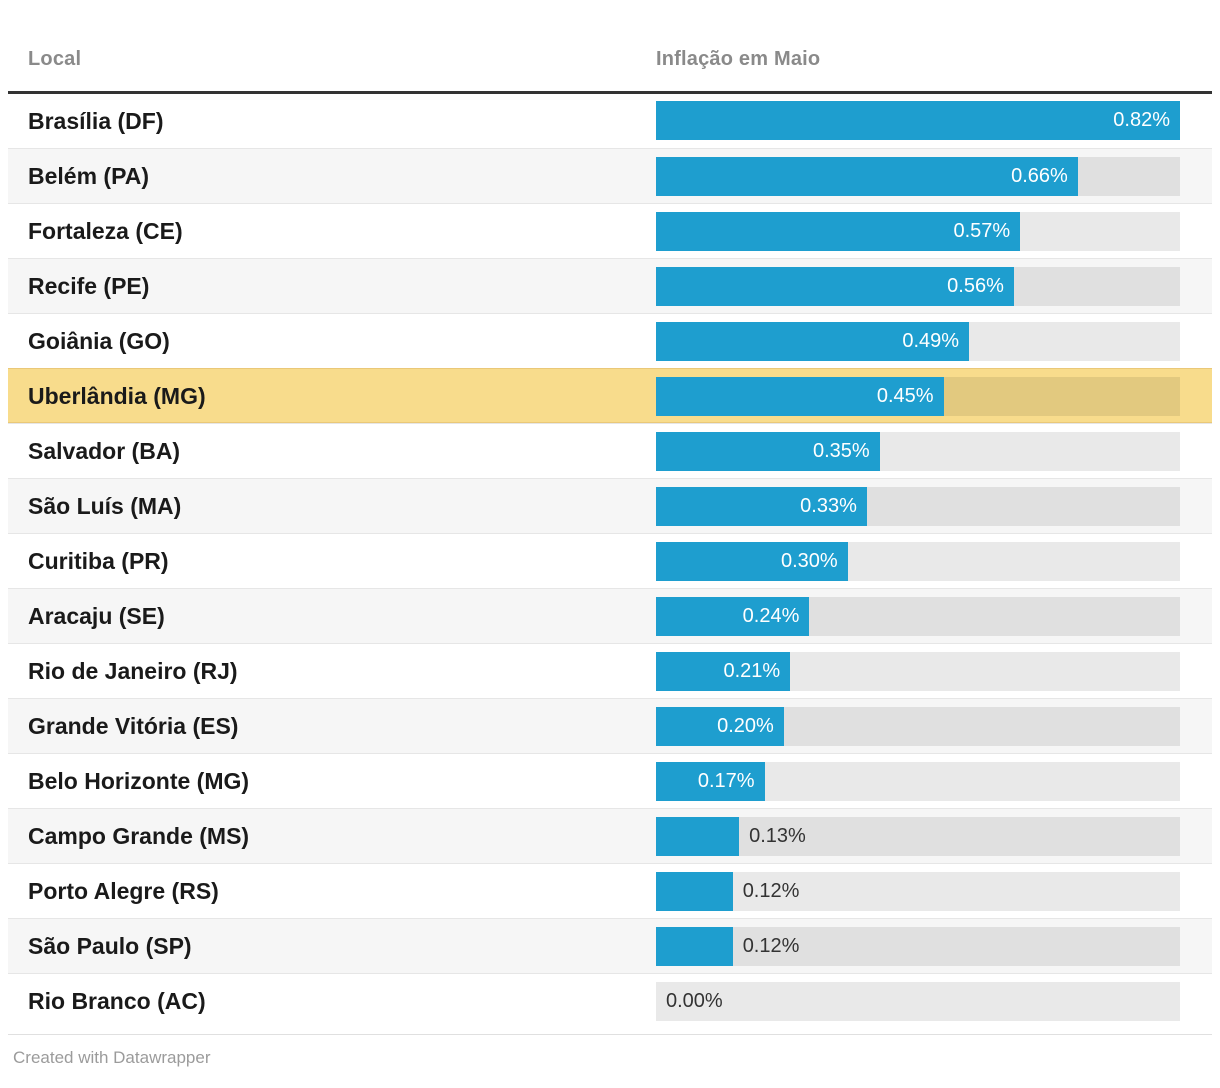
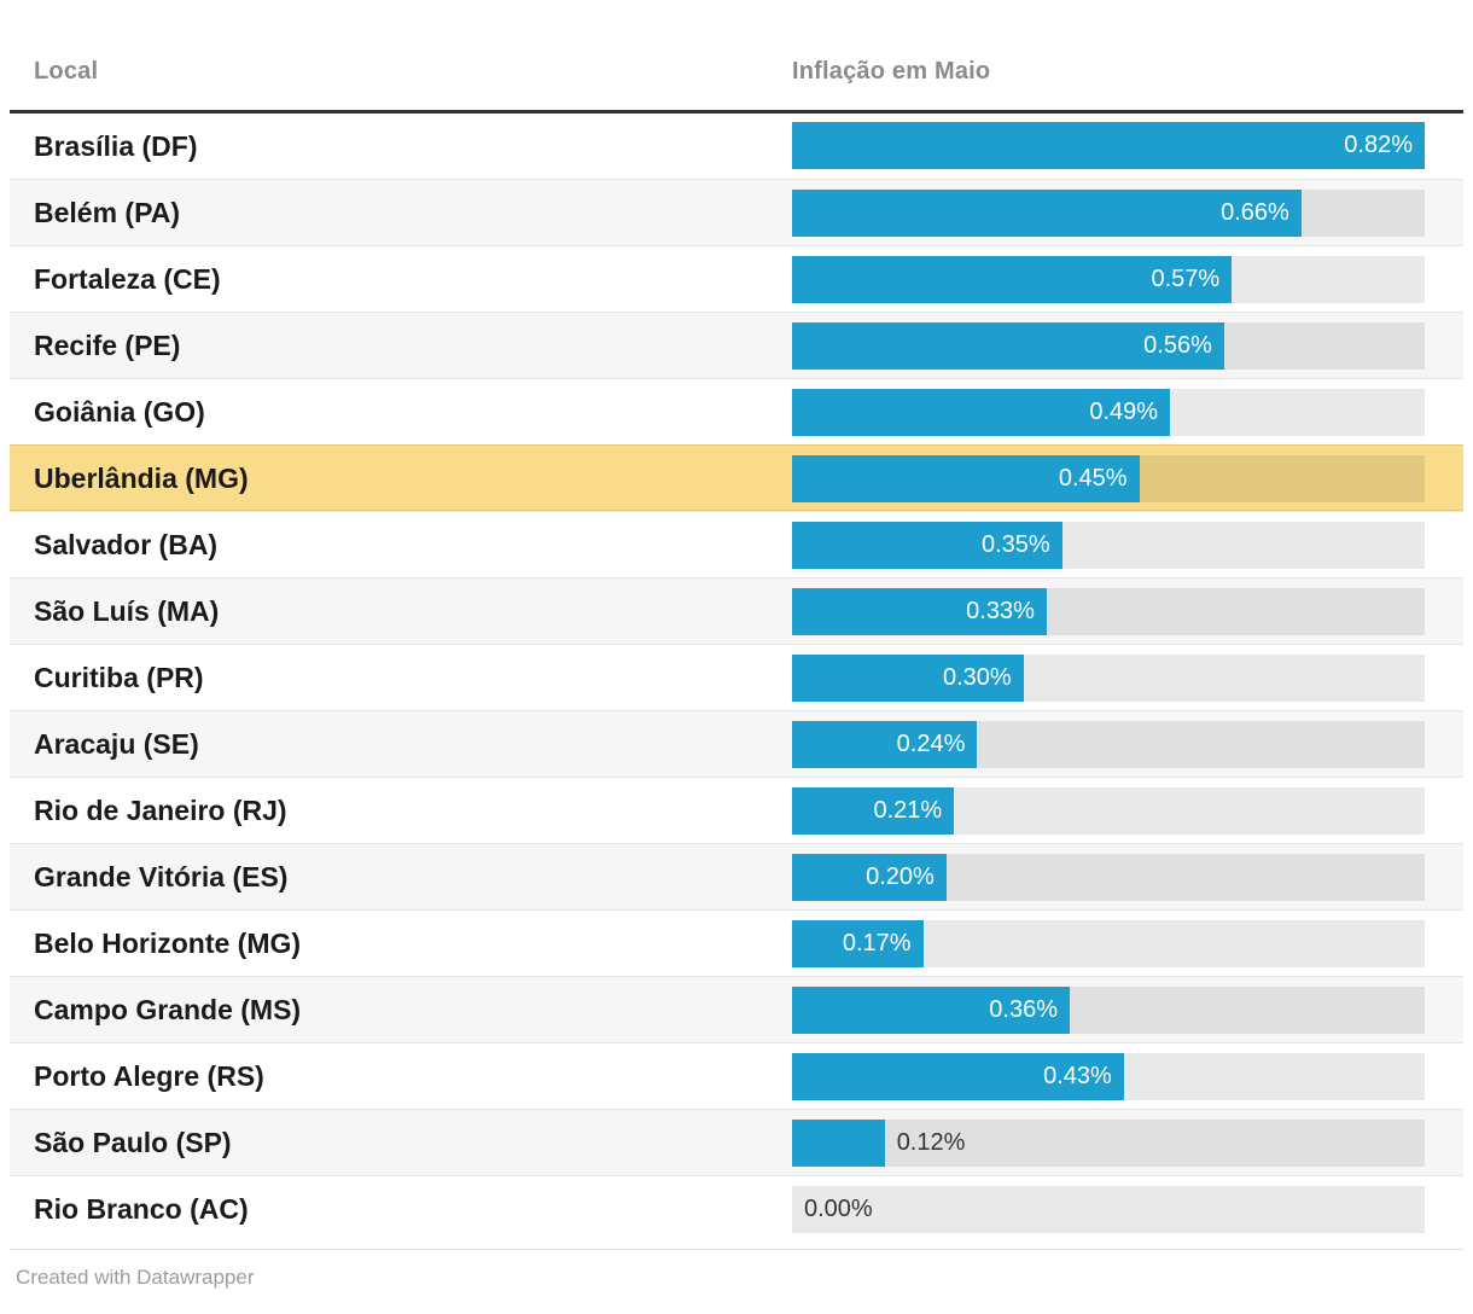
Campo Grande (MS): 0.13% -> 0.36%
Porto Alegre (RS): 0.12% -> 0.43%
